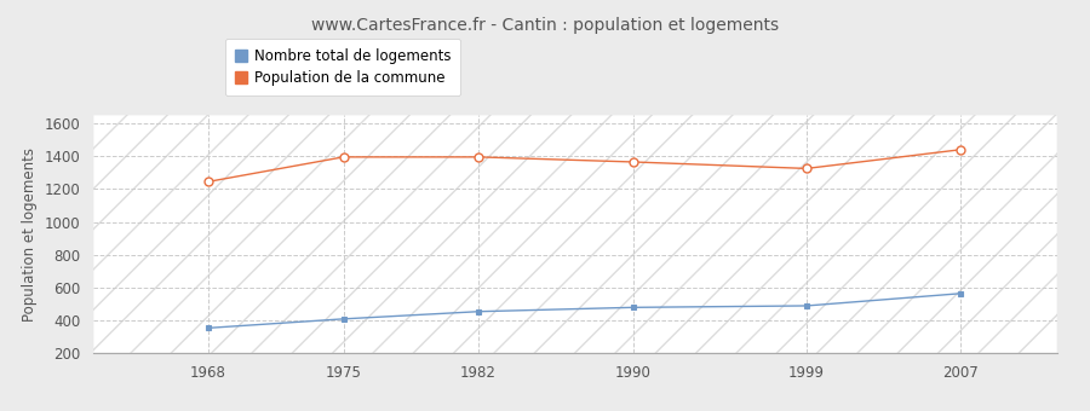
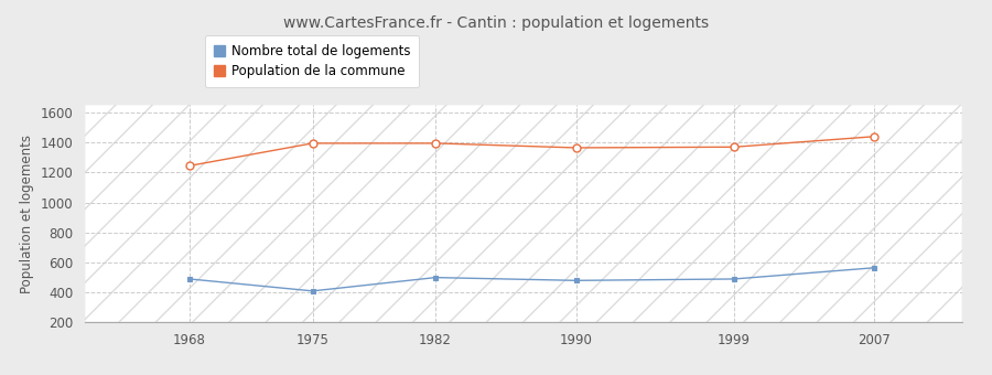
Nombre total de logements/1968: 360 -> 490
Nombre total de logements/1982: 460 -> 500
Population de la commune/1999: 1320 -> 1370
